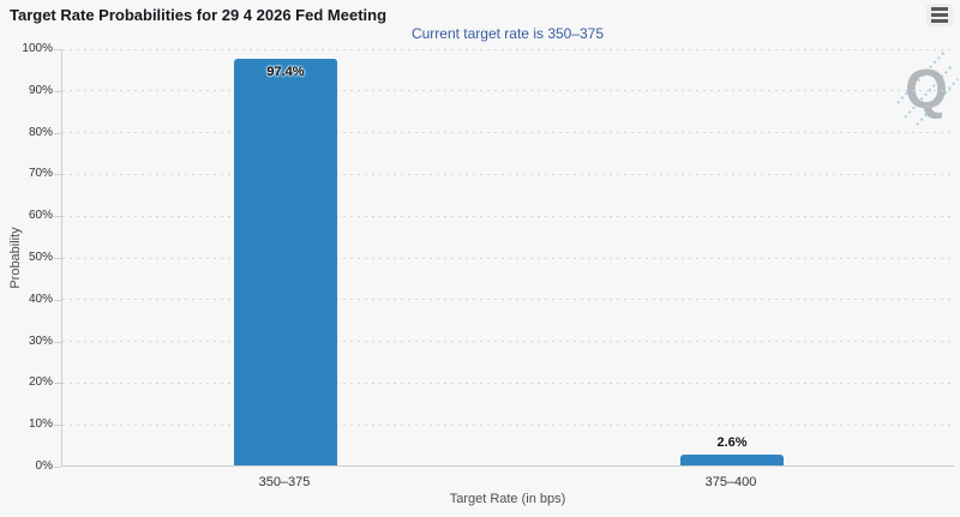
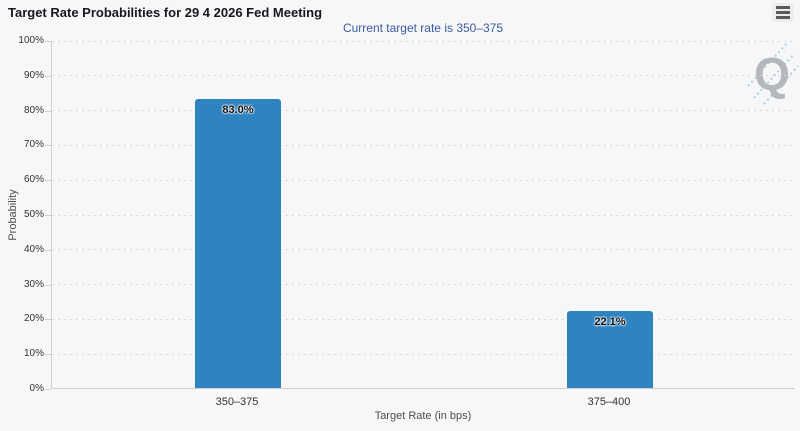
350–375: 97.4% -> 83.0%
375–400: 2.6% -> 22.1%
